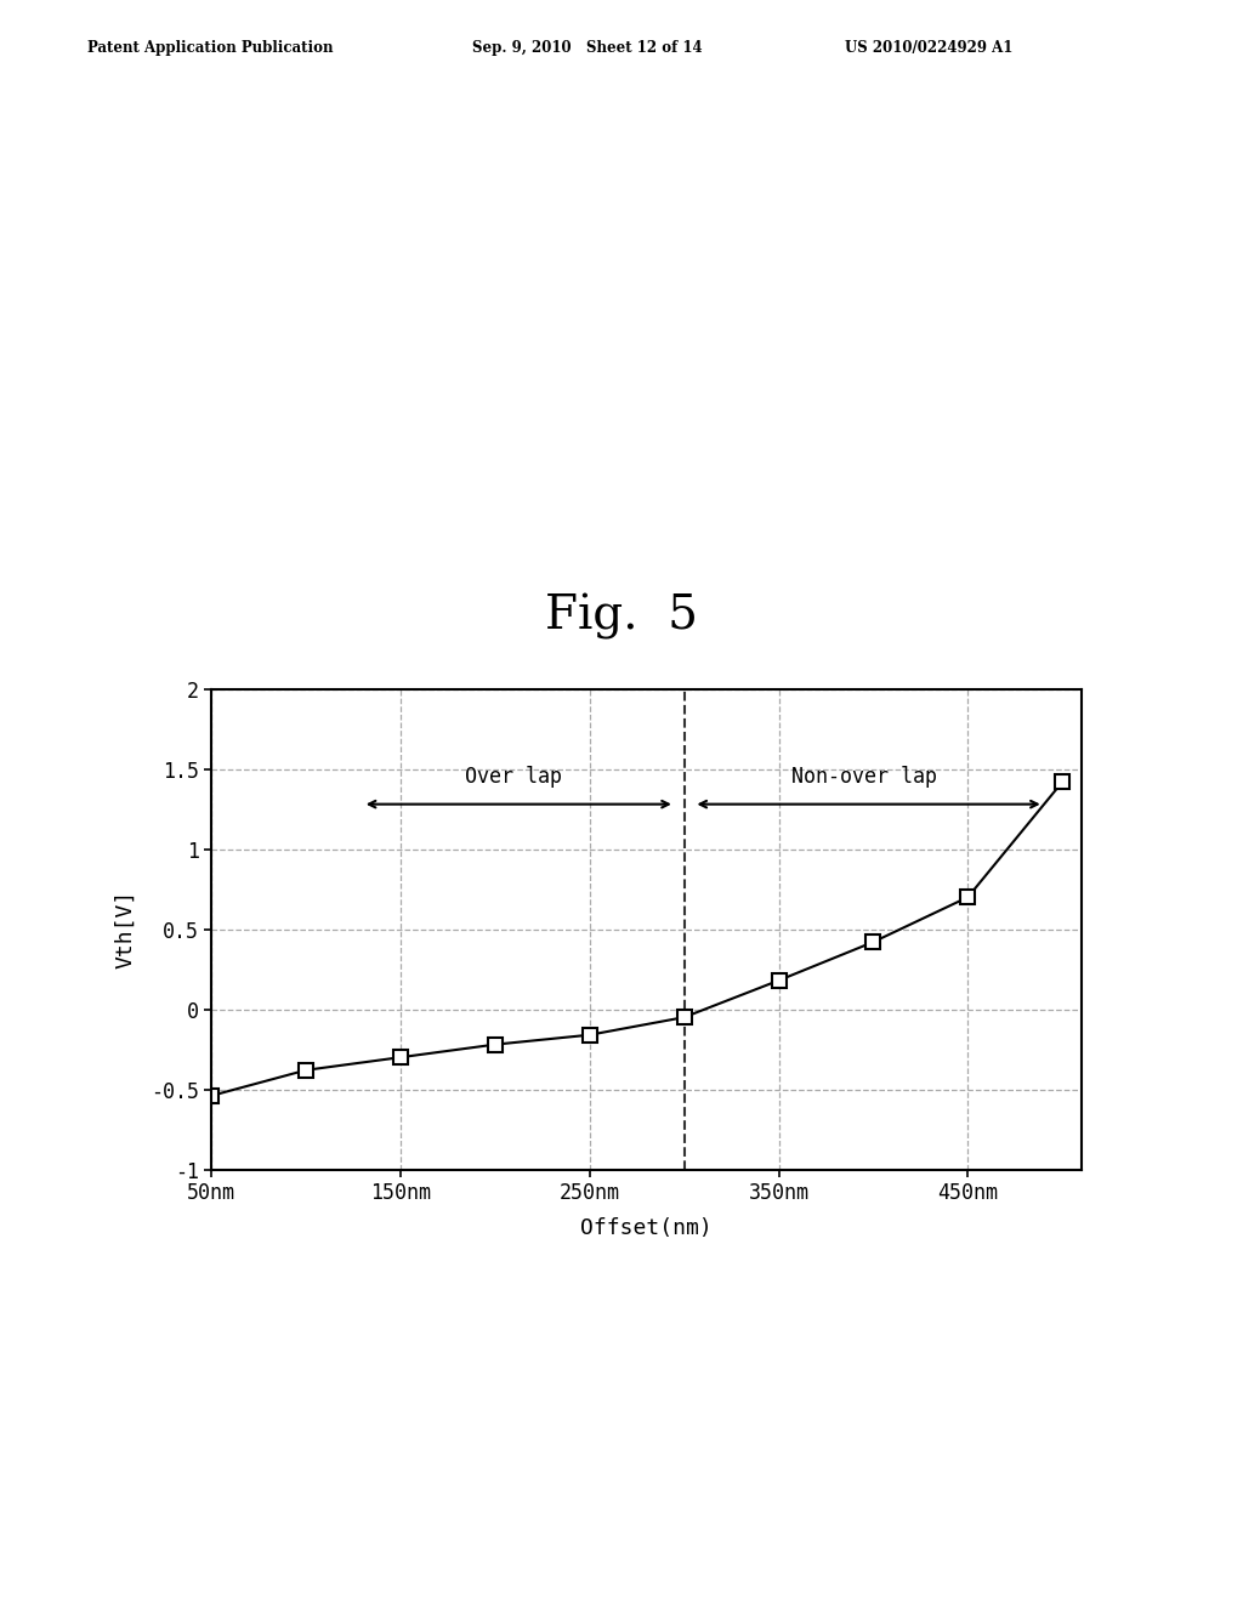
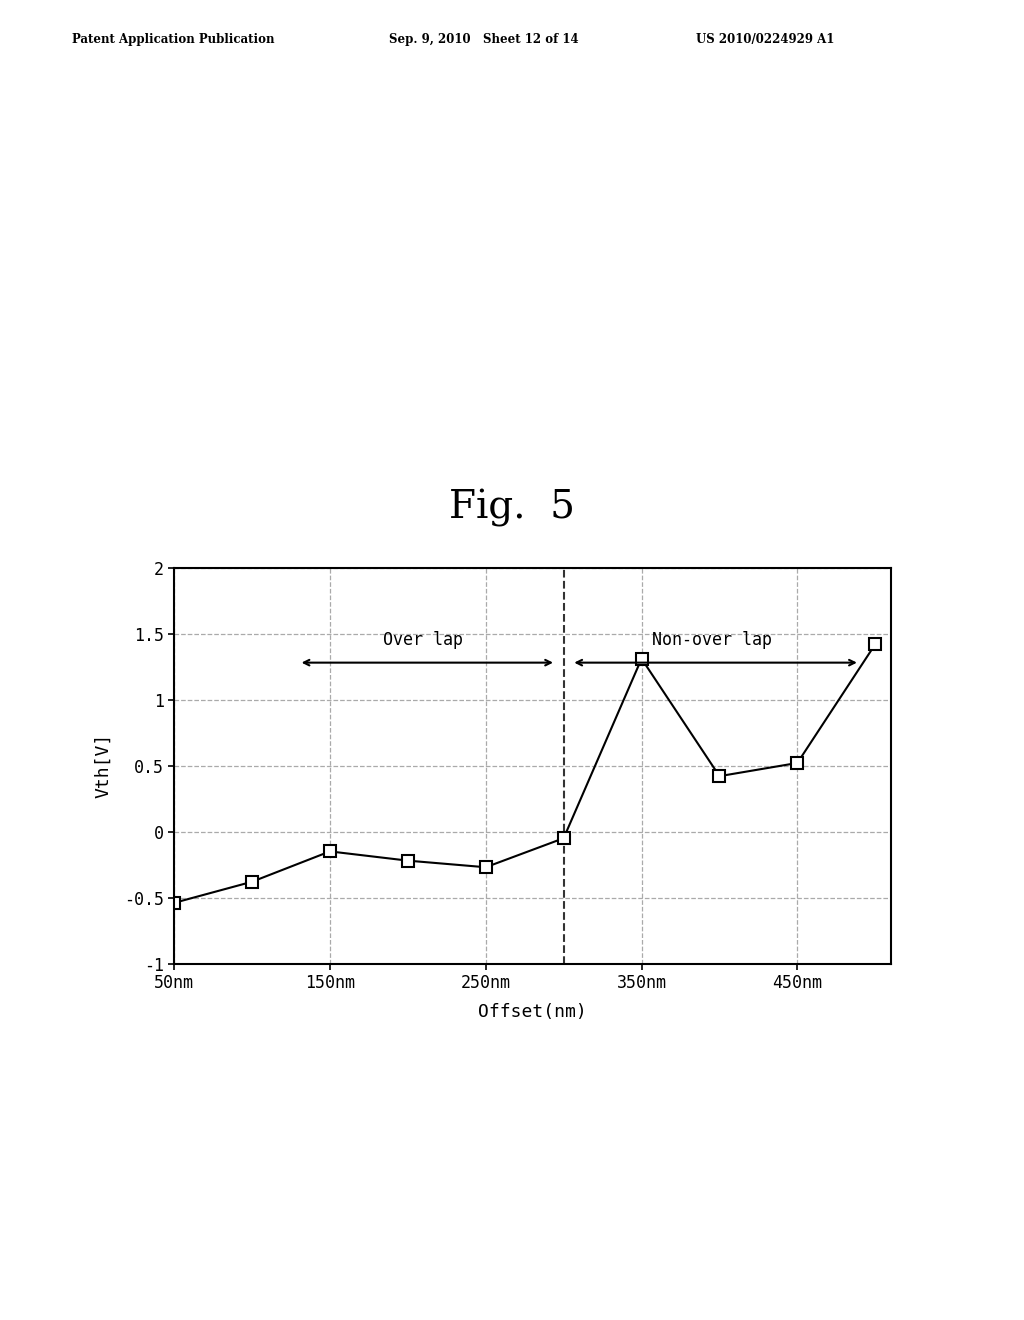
150nm: -0.30 -> -0.15
250nm: -0.16 -> -0.27
350nm: 0.18 -> 1.31
450nm: 0.70 -> 0.52
